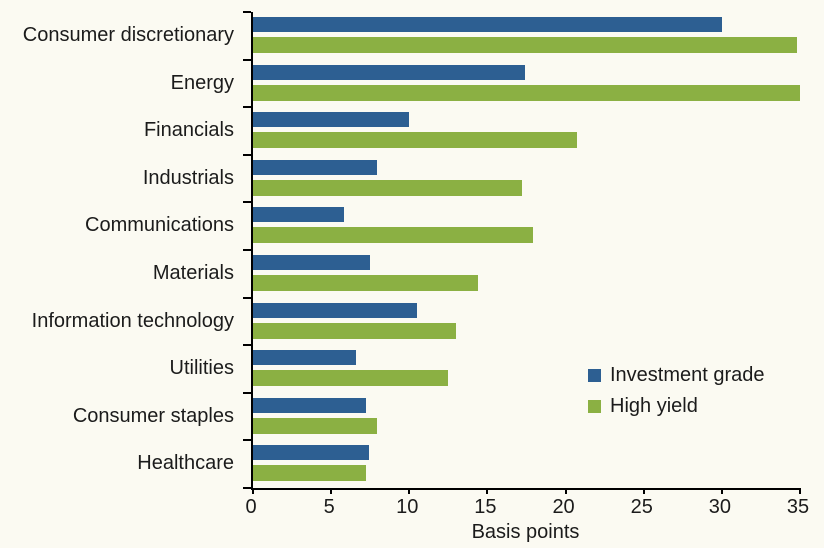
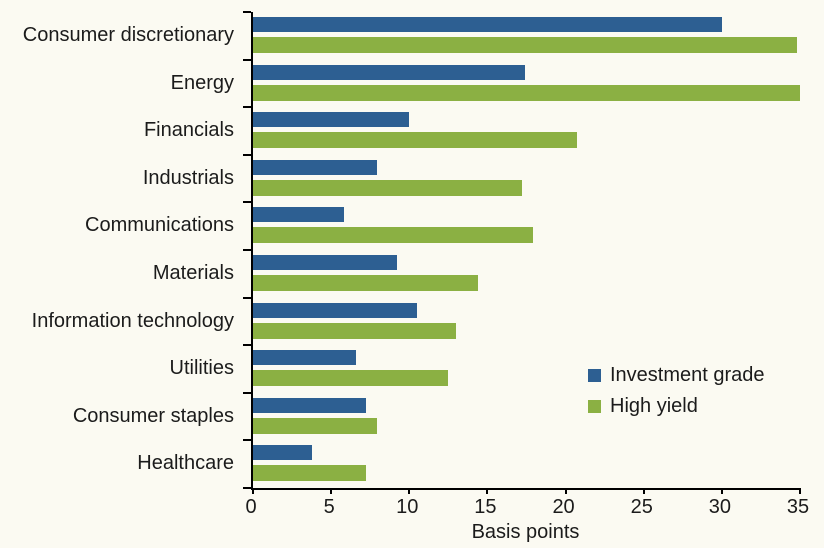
Investment grade/Materials: 7.5 -> 9.2
Investment grade/Healthcare: 7.4 -> 3.8
